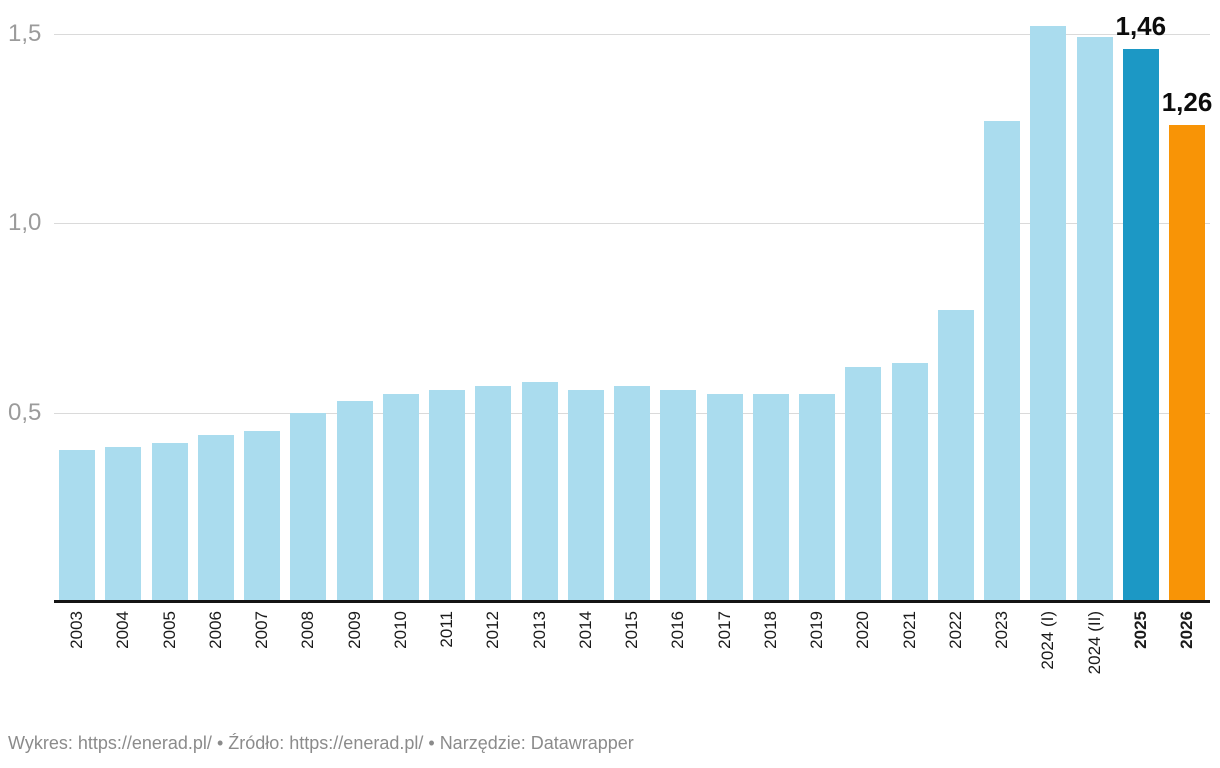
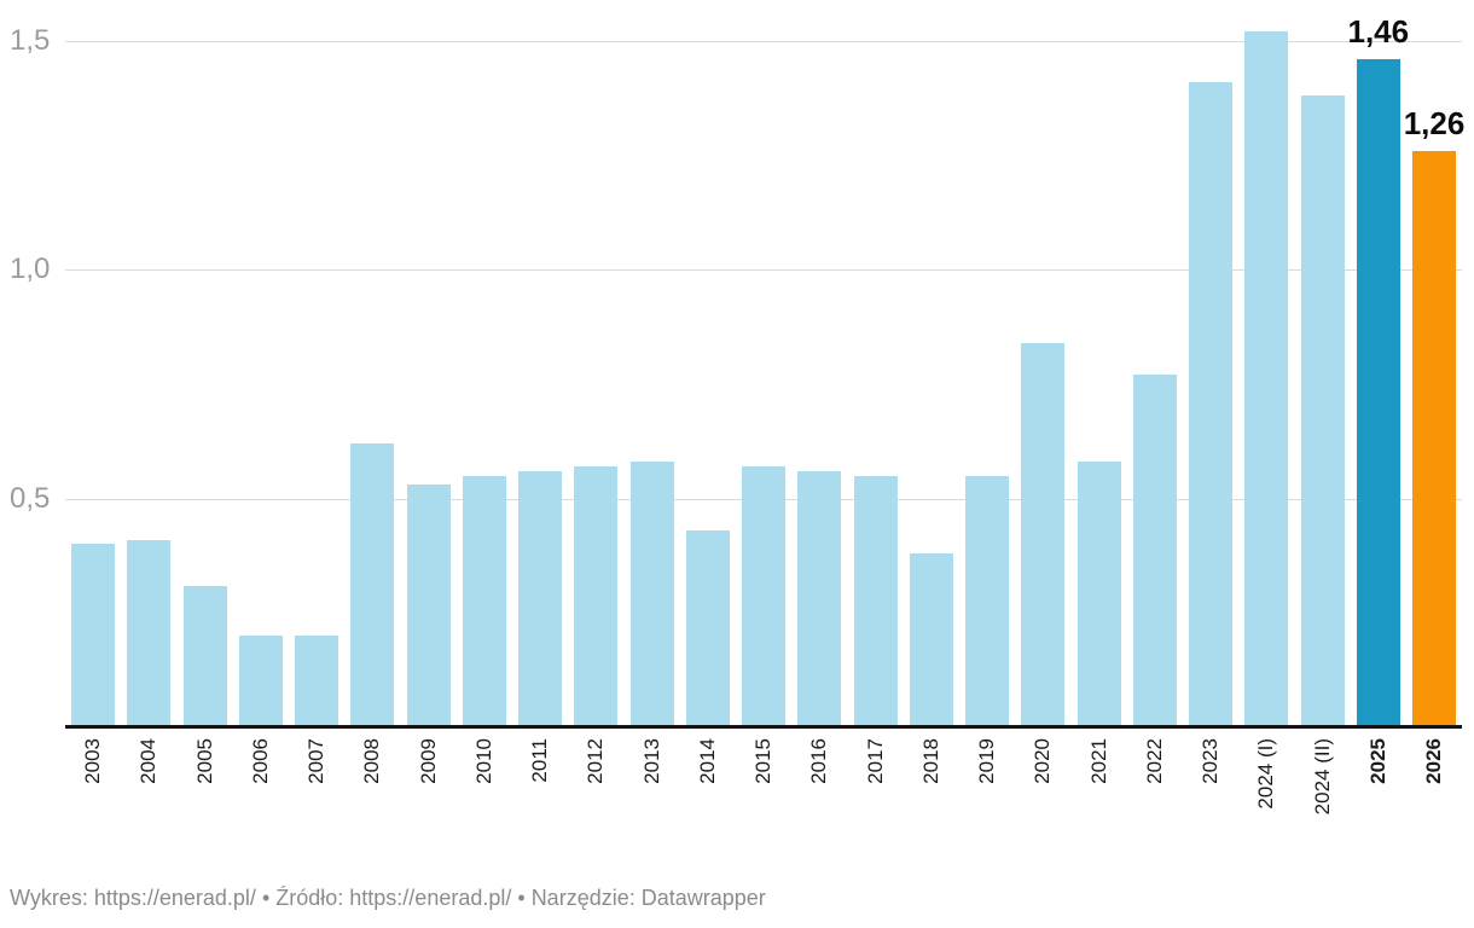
2005: 0,42 -> 0,31
2006: 0,44 -> 0,20
2007: 0,45 -> 0,20
2008: 0,50 -> 0,62
2014: 0,56 -> 0,43
2018: 0,55 -> 0,38
2020: 0,62 -> 0,84
2021: 0,63 -> 0,58
2023: 1,27 -> 1,41
2024 (II): 1,49 -> 1,38
